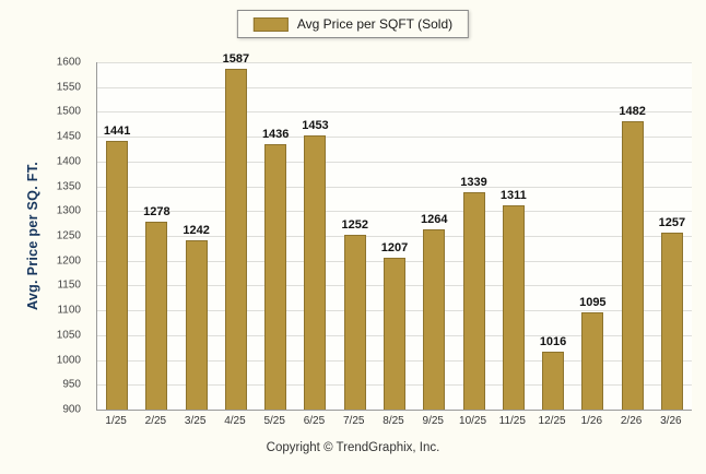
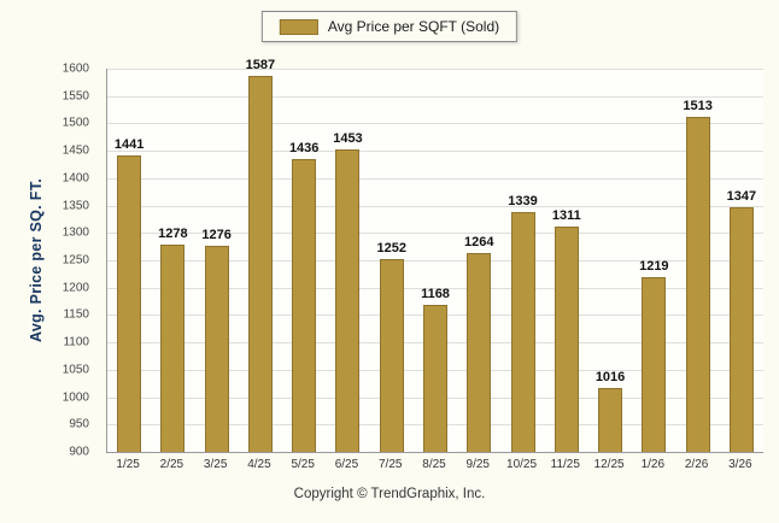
3/25: 1242 -> 1276
8/25: 1207 -> 1168
1/26: 1095 -> 1219
2/26: 1482 -> 1513
3/26: 1257 -> 1347
